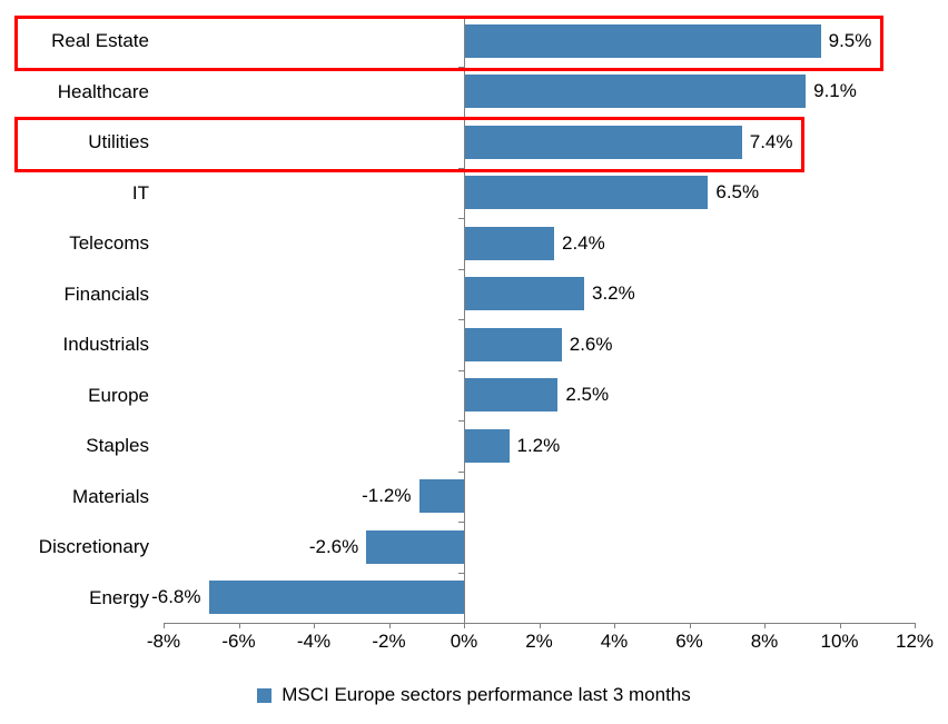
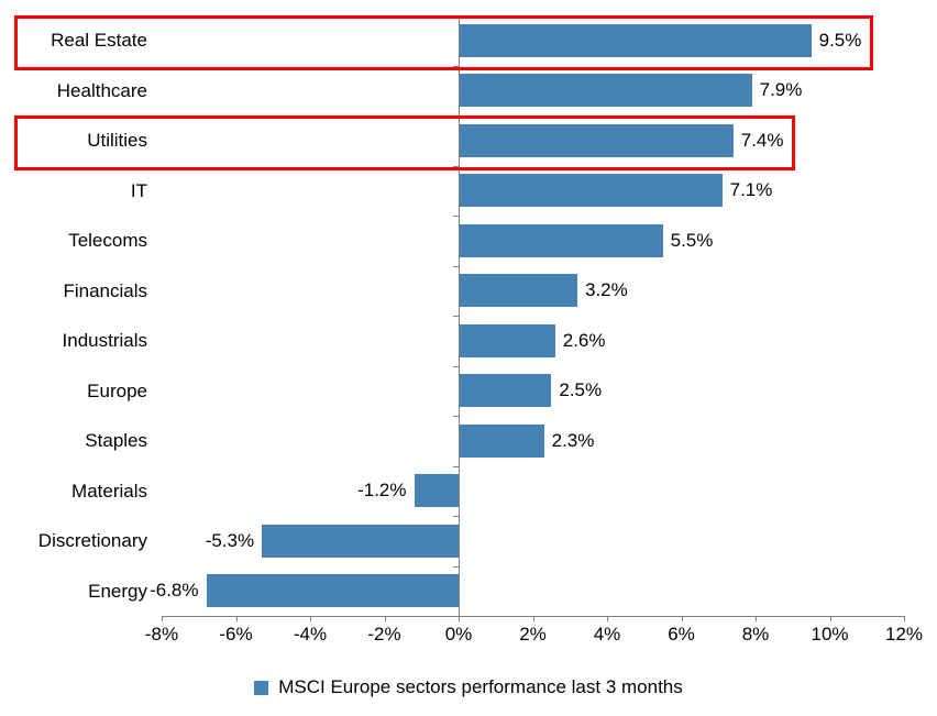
Healthcare: 9.1% -> 7.9%
IT: 6.5% -> 7.1%
Telecoms: 2.4% -> 5.5%
Staples: 1.2% -> 2.3%
Discretionary: -2.6% -> -5.3%
